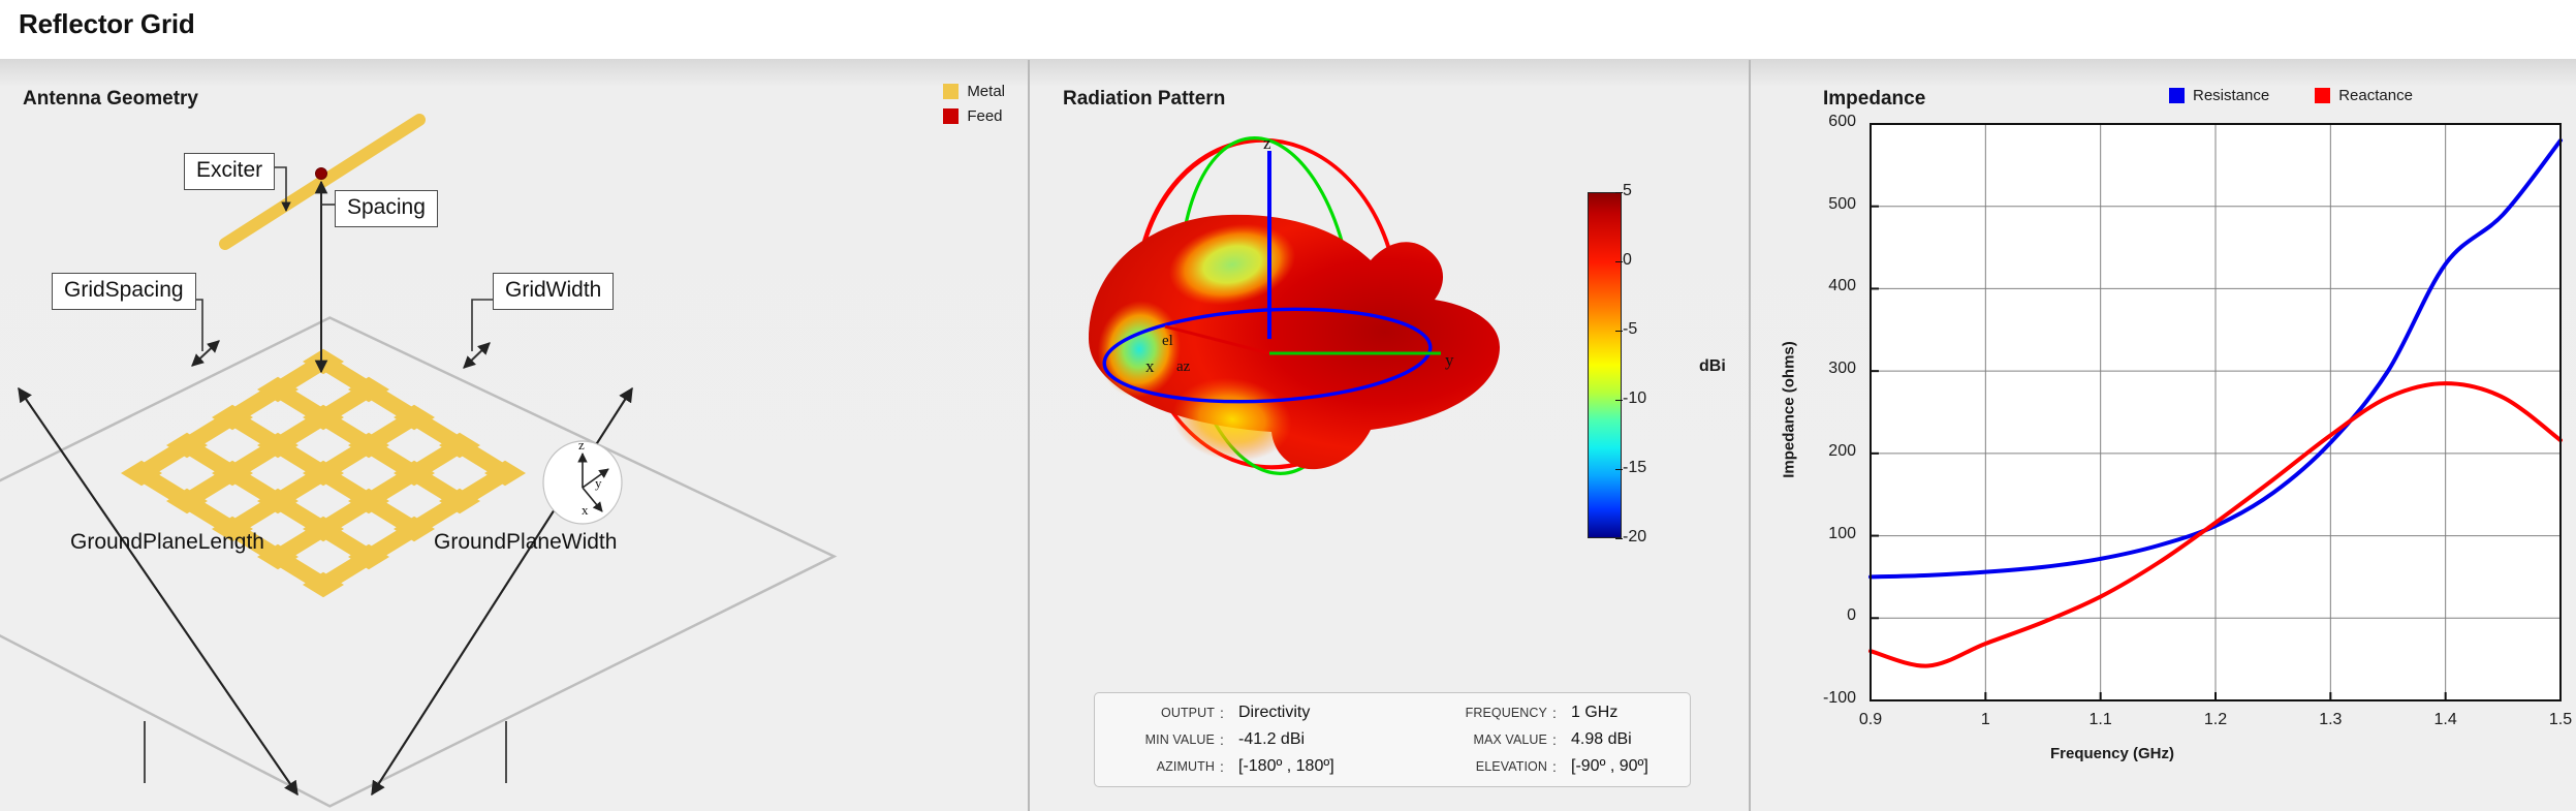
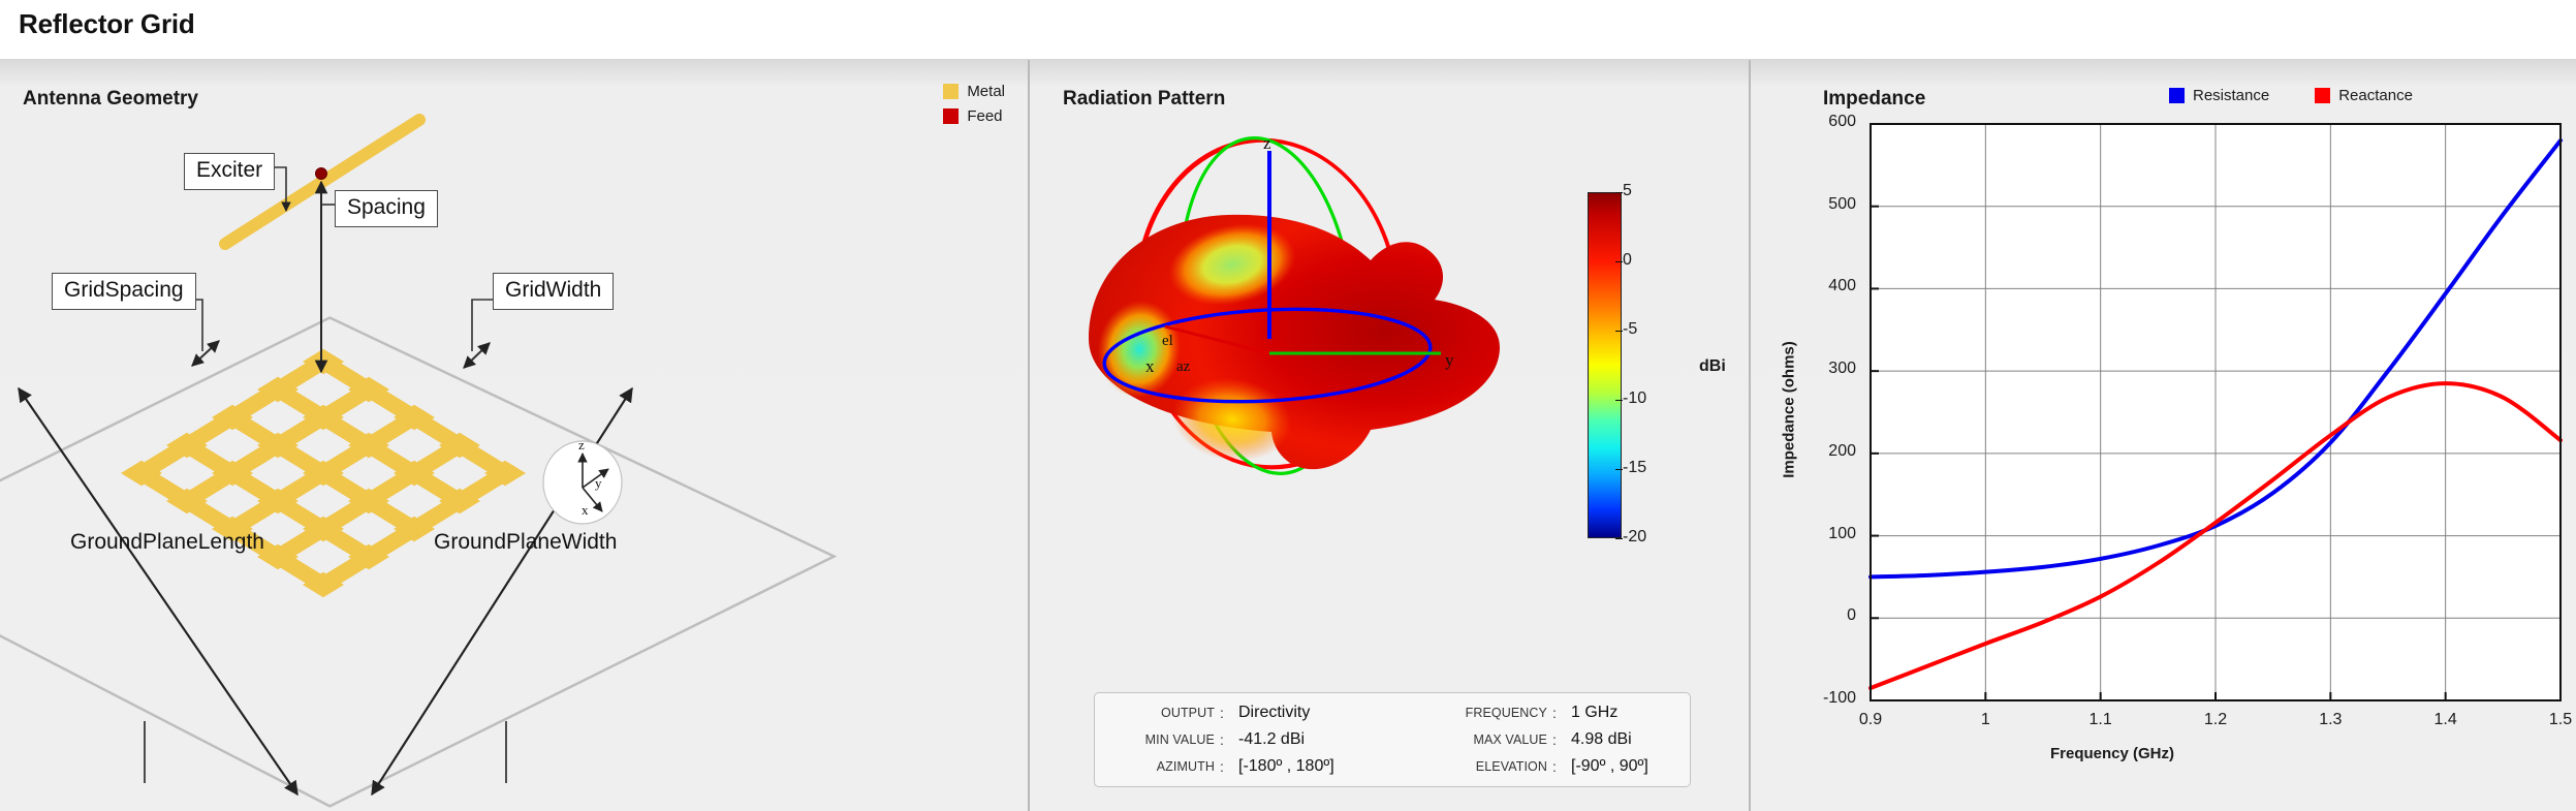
Reactance/0.9: -40 -> -80
Resistance/1.4: 430 -> 390
